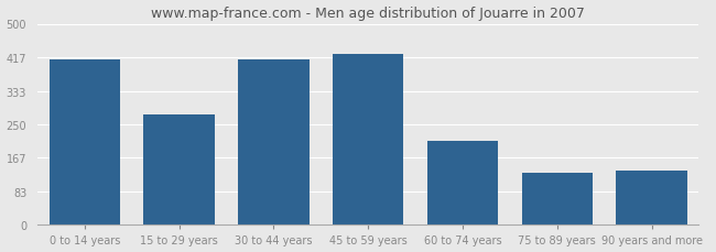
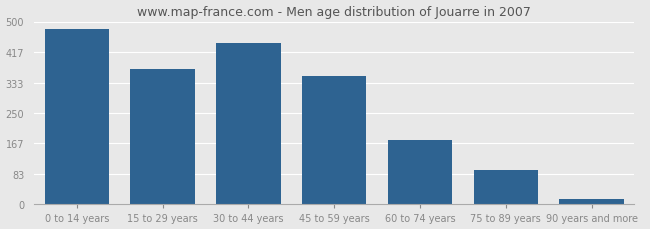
0 to 14 years: 410 -> 480
15 to 29 years: 275 -> 370
30 to 44 years: 410 -> 440
45 to 59 years: 425 -> 350
60 to 74 years: 210 -> 175
75 to 89 years: 130 -> 95
90 years and more: 135 -> 15
